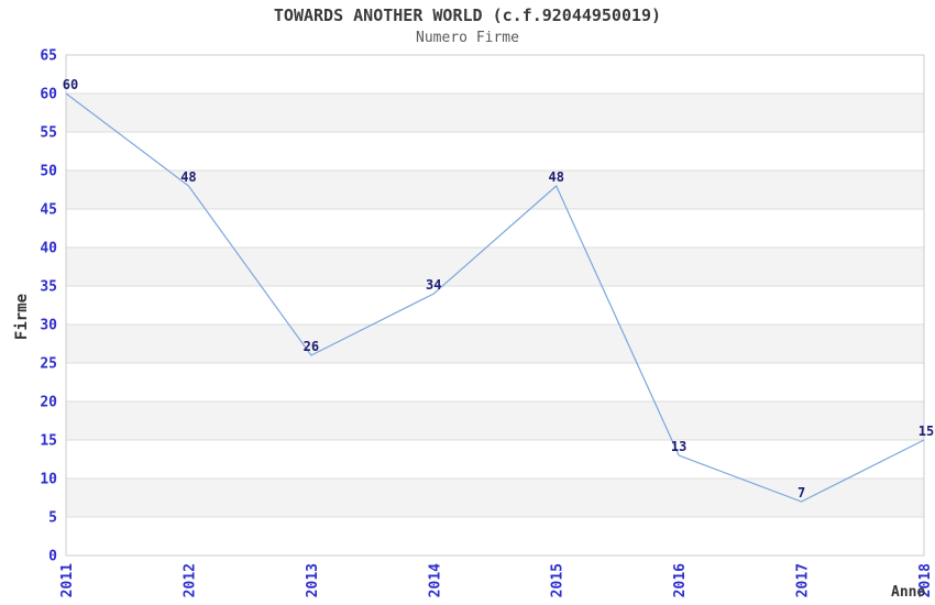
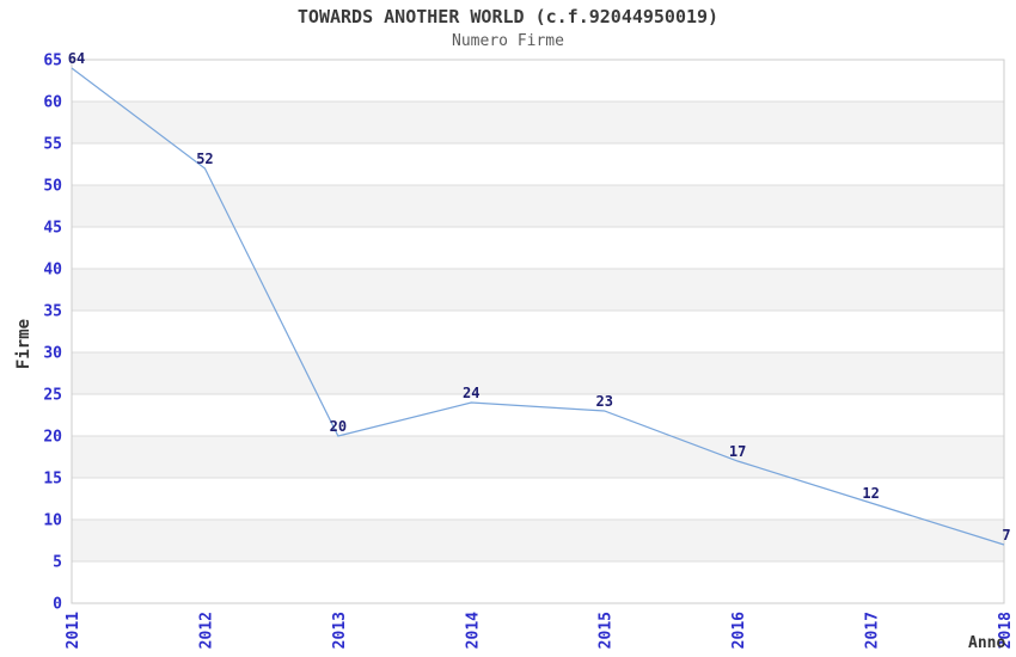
2011: 60 -> 64
2012: 48 -> 52
2013: 26 -> 20
2014: 34 -> 24
2015: 48 -> 23
2016: 13 -> 17
2017: 7 -> 12
2018: 15 -> 7
